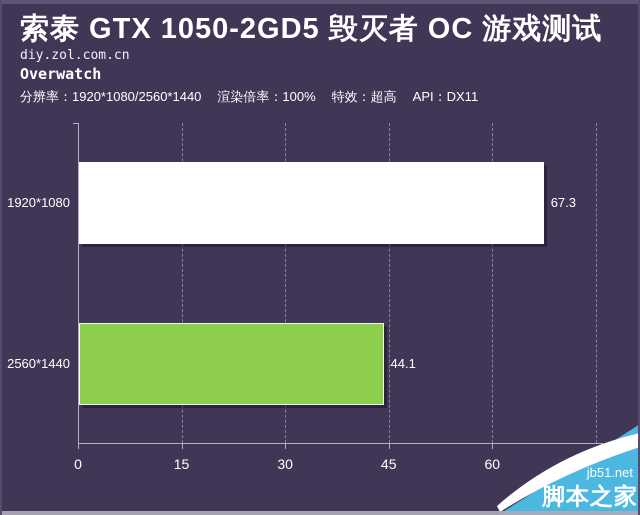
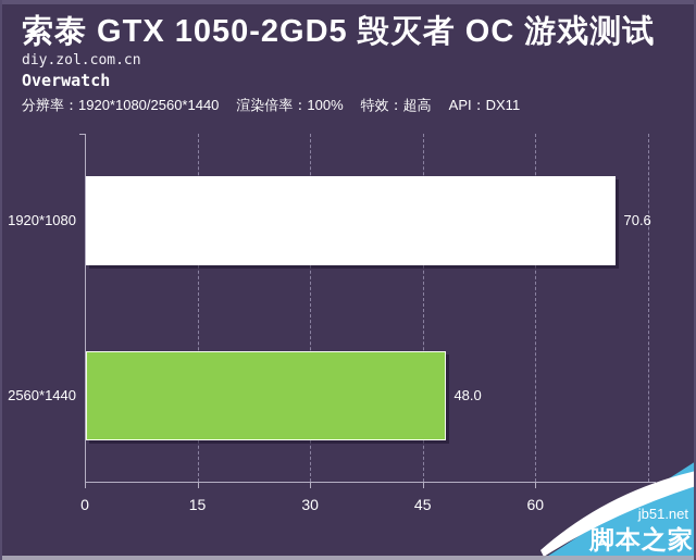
1920*1080: 67.3 -> 70.6
2560*1440: 44.1 -> 48.0
